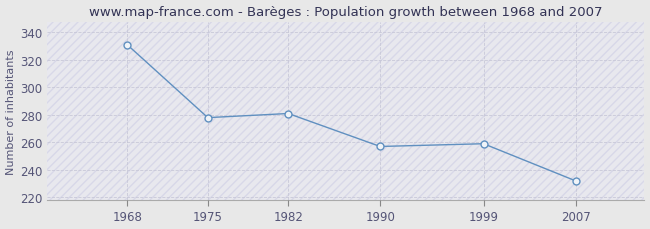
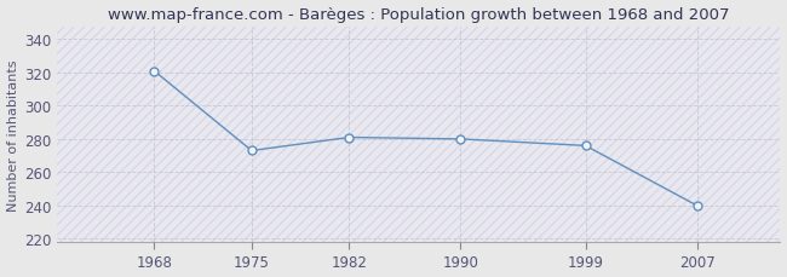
1968: 331 -> 321
1975: 278 -> 273
1990: 257 -> 280
1999: 259 -> 276
2007: 232 -> 240
